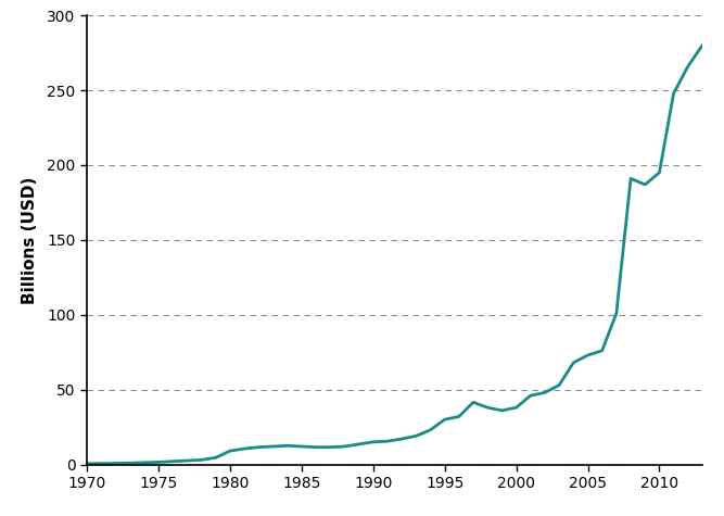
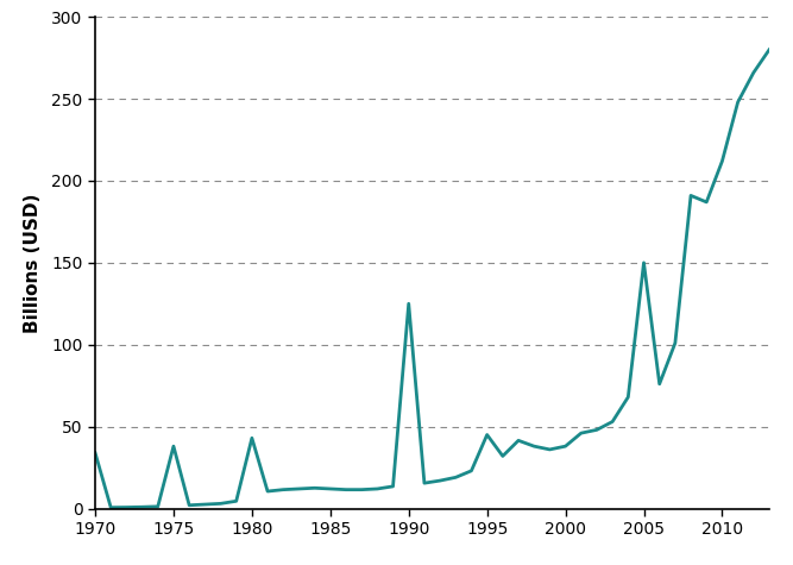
1970: 0 -> 34
1975: 2 -> 38
1980: 9 -> 43
1990: 15 -> 125
1995: 30 -> 45
2005: 73 -> 150
2010: 195 -> 212
